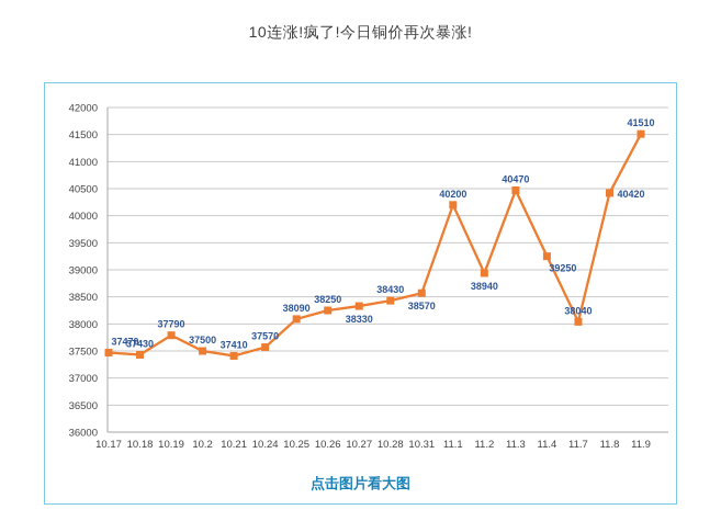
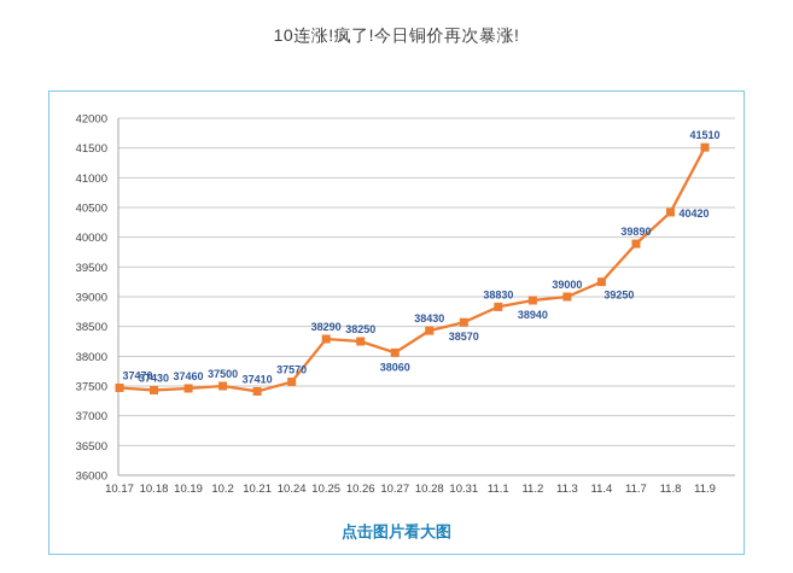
10.19: 37790 -> 37460
10.25: 38090 -> 38290
10.27: 38330 -> 38060
11.1: 40200 -> 38830
11.3: 40470 -> 39000
11.7: 38040 -> 39890
